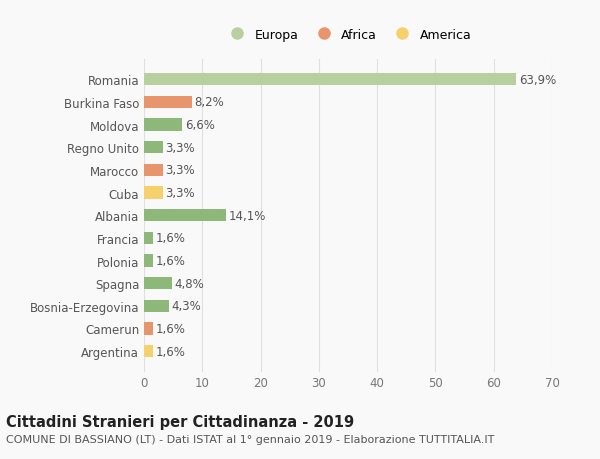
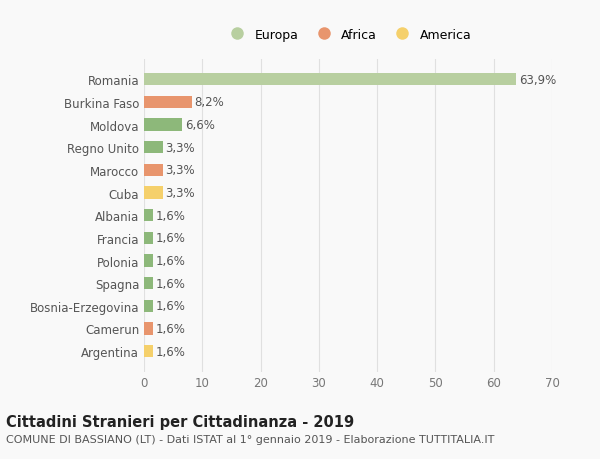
Albania: 14,1% -> 1,6%
Spagna: 4,8% -> 1,6%
Bosnia-Erzegovina: 4,3% -> 1,6%
